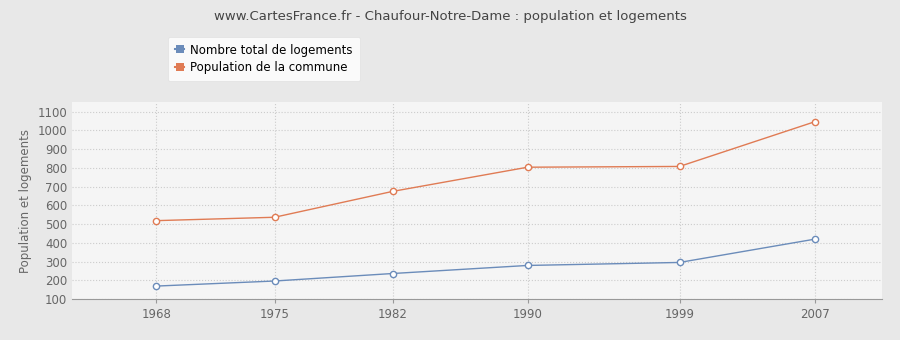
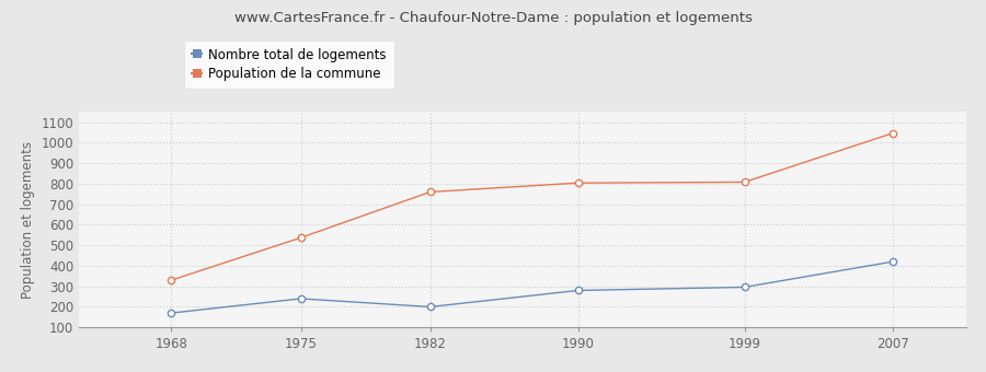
Population de la commune/1968: 520 -> 330
Nombre total de logements/1975: 200 -> 240
Nombre total de logements/1982: 240 -> 200
Population de la commune/1982: 680 -> 760
